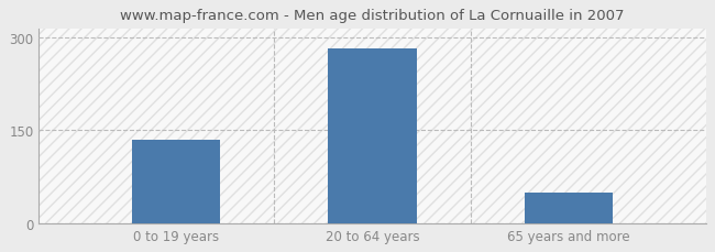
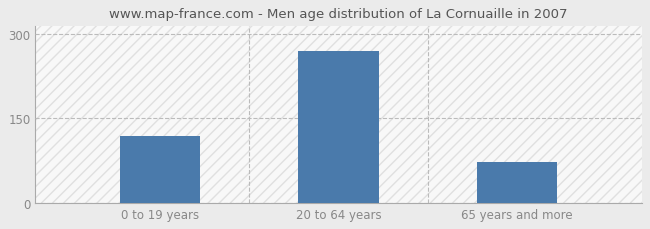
0 to 19 years: 135 -> 118
20 to 64 years: 283 -> 270
65 years and more: 50 -> 72
